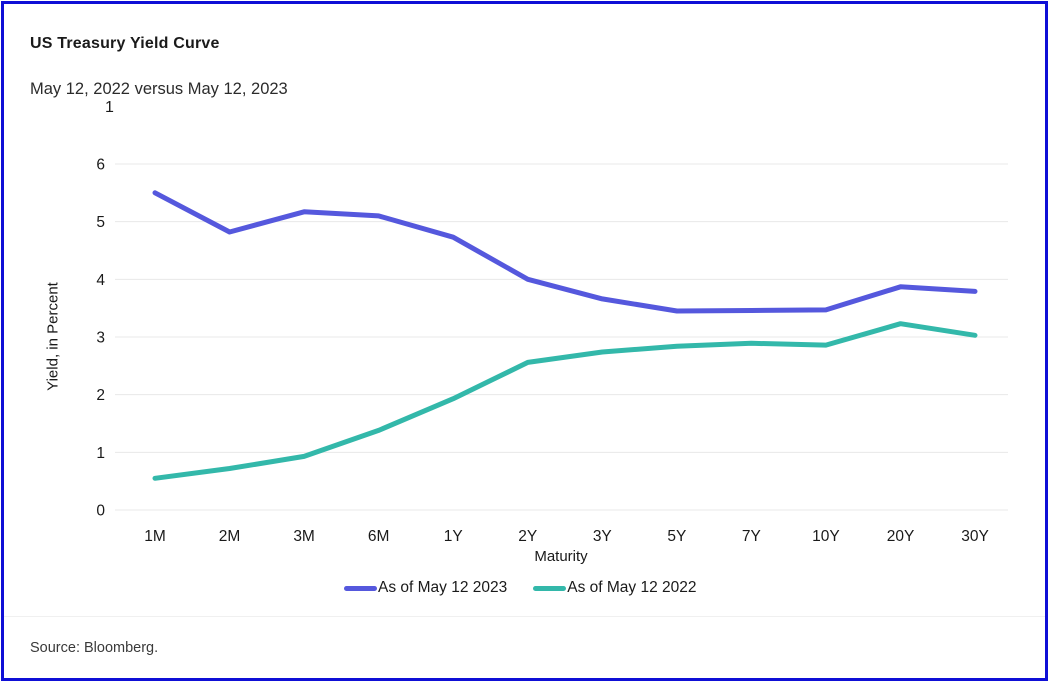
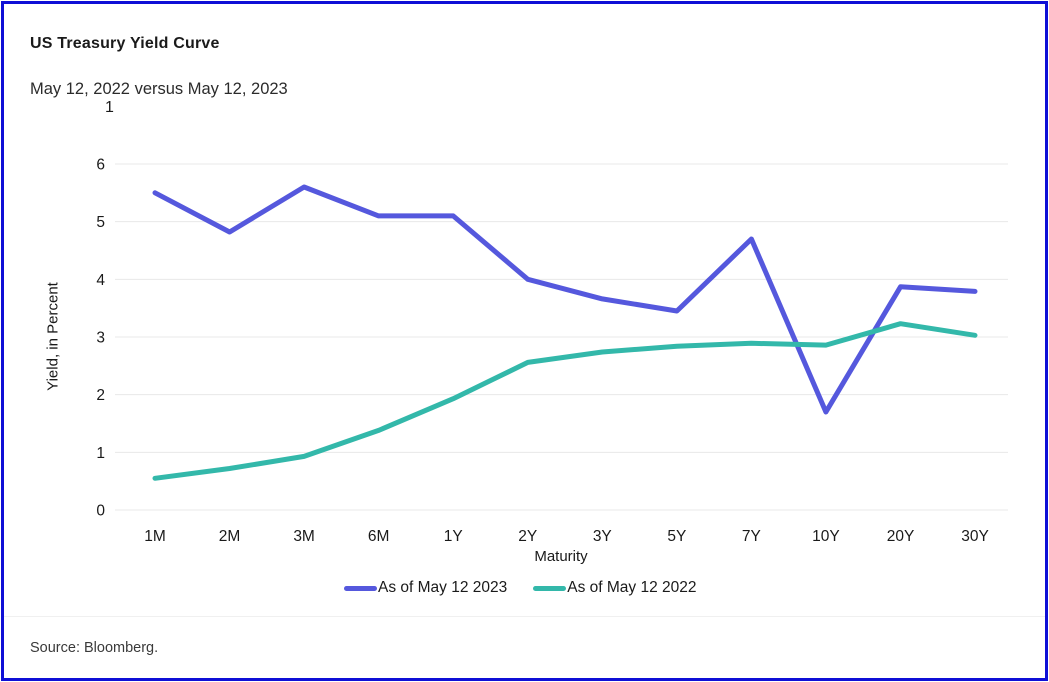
As of May 12 2023/3M: 5.2 -> 5.6
As of May 12 2023/1Y: 4.7 -> 5.1
As of May 12 2023/7Y: 3.5 -> 4.7
As of May 12 2023/10Y: 3.5 -> 1.7
